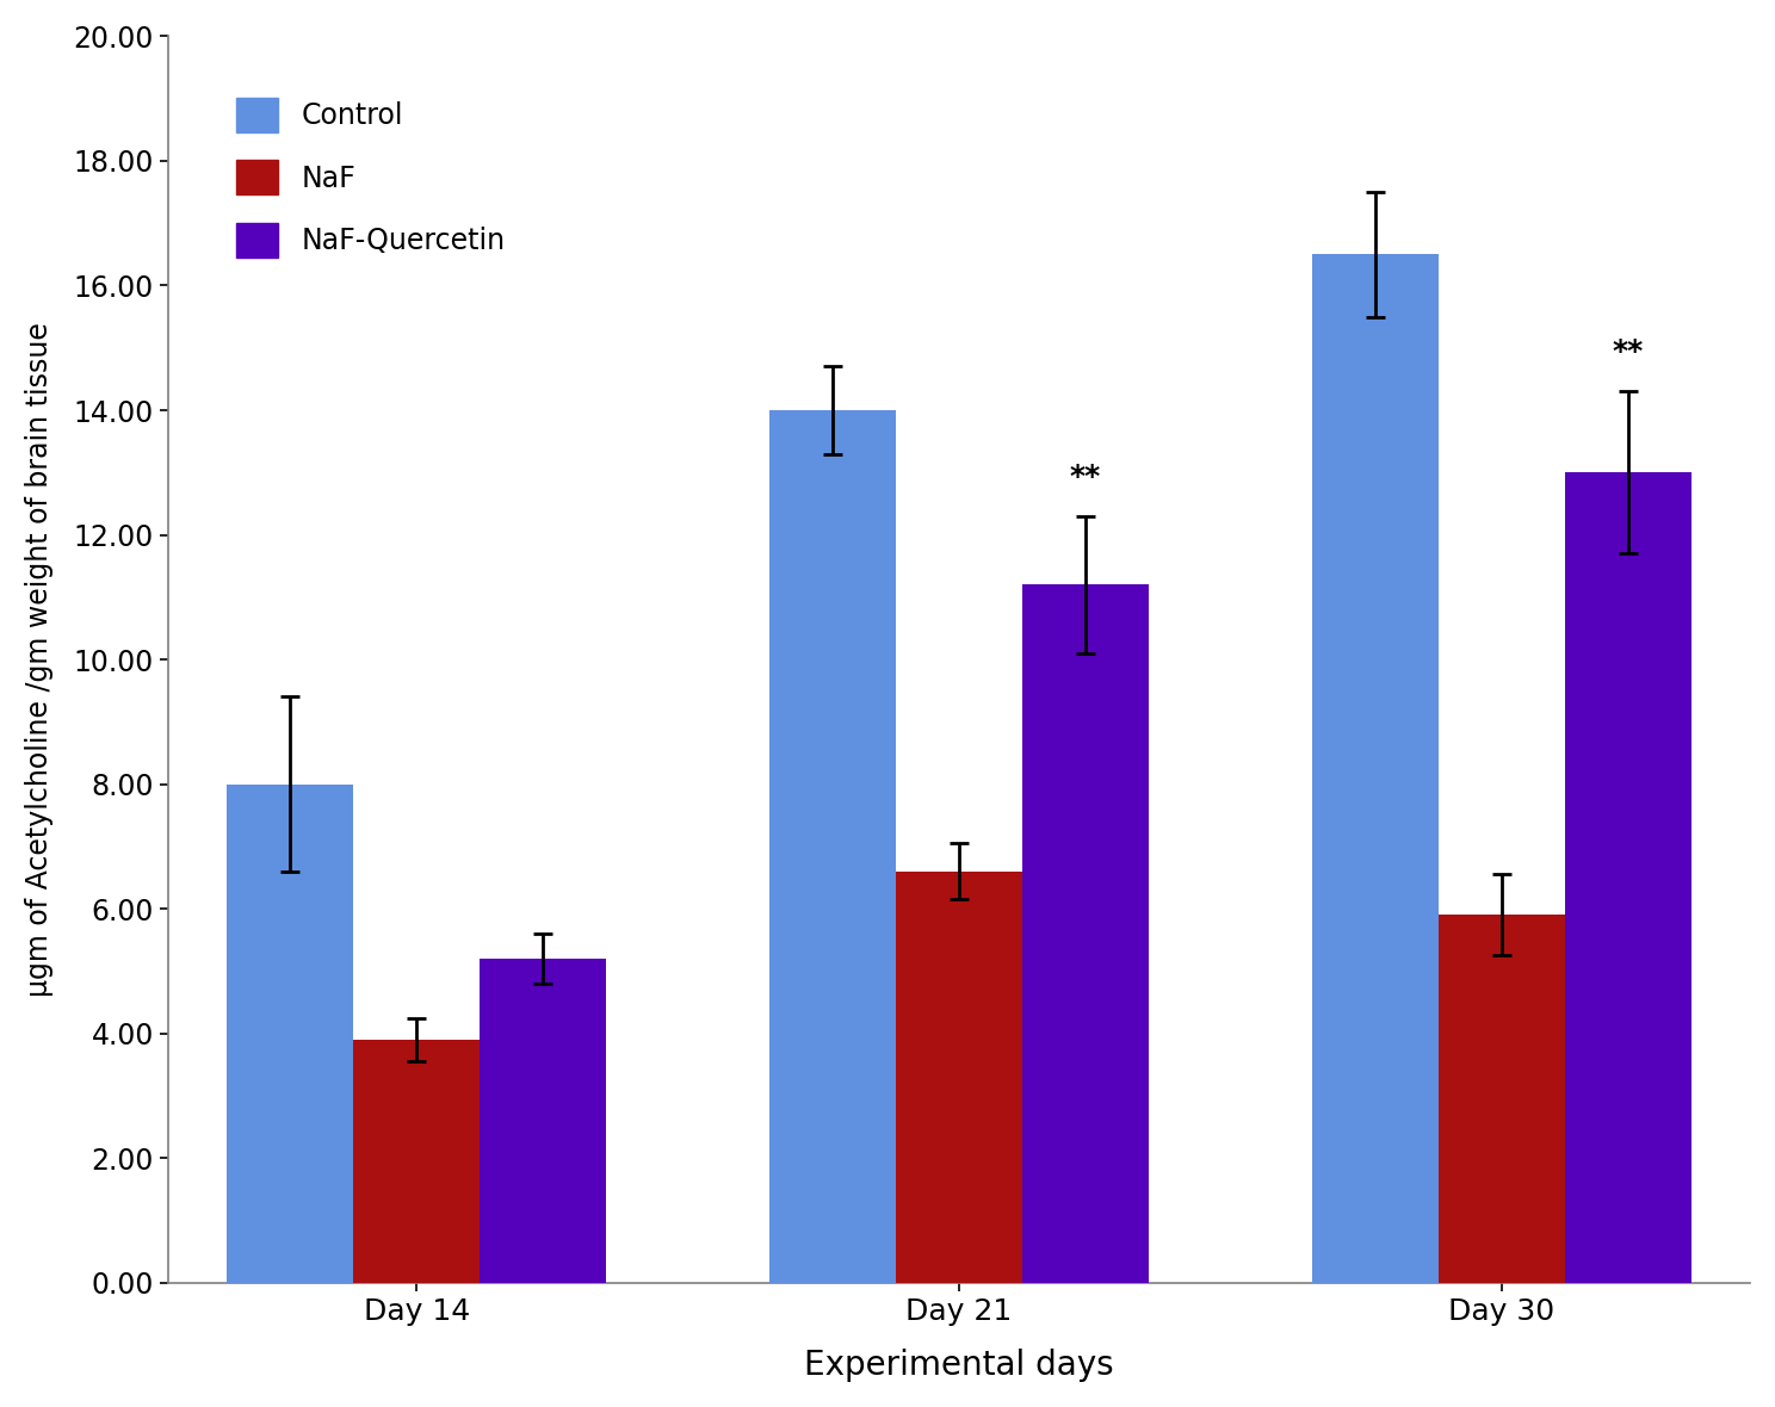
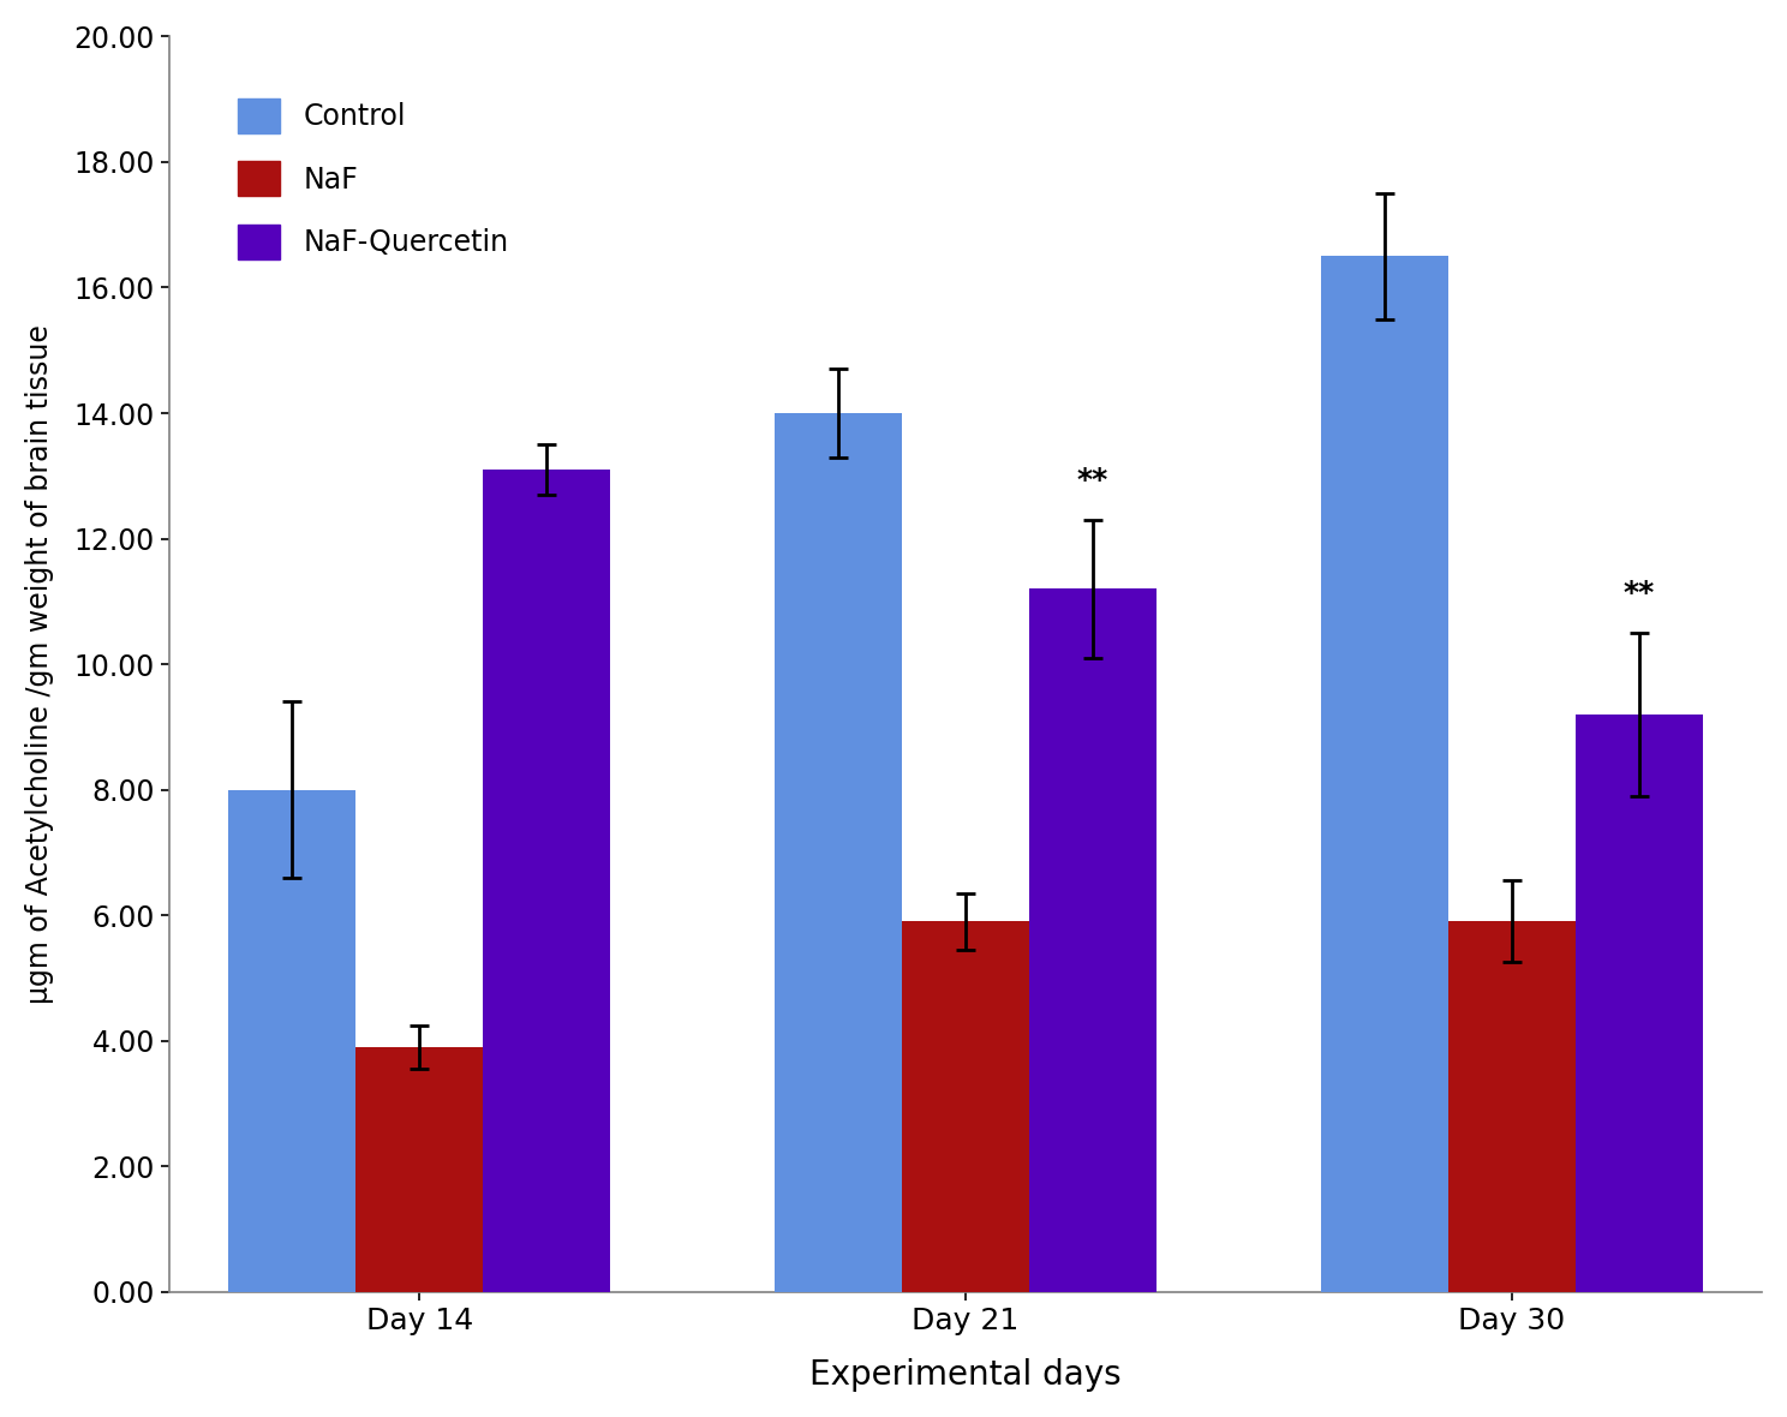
NaF-Quercetin/Day 14: 5.2 -> 13.1
NaF/Day 21: 6.6 -> 5.9
NaF-Quercetin/Day 30: 13.0 -> 9.2
